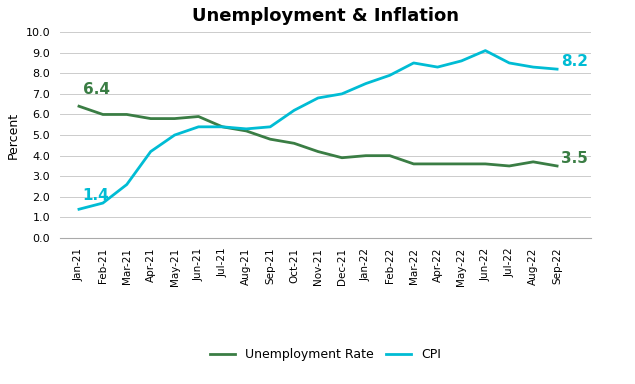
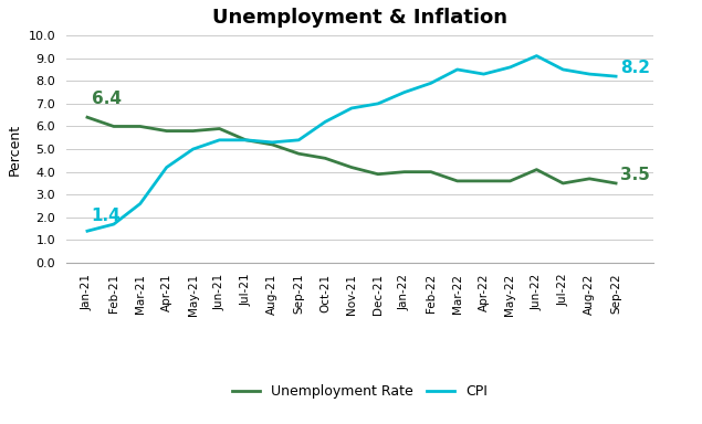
Unemployment Rate/Jun-22: 3.6 -> 4.1
